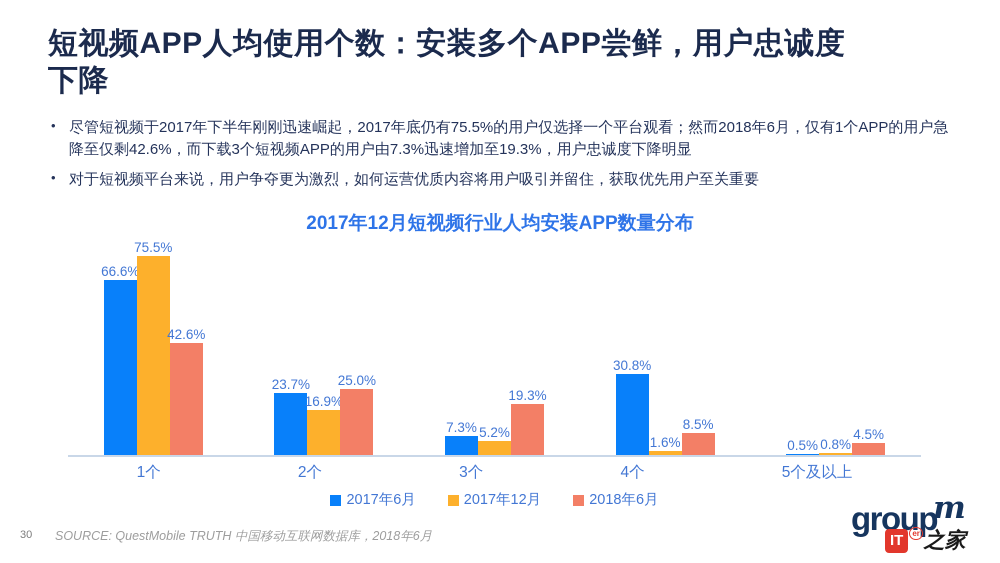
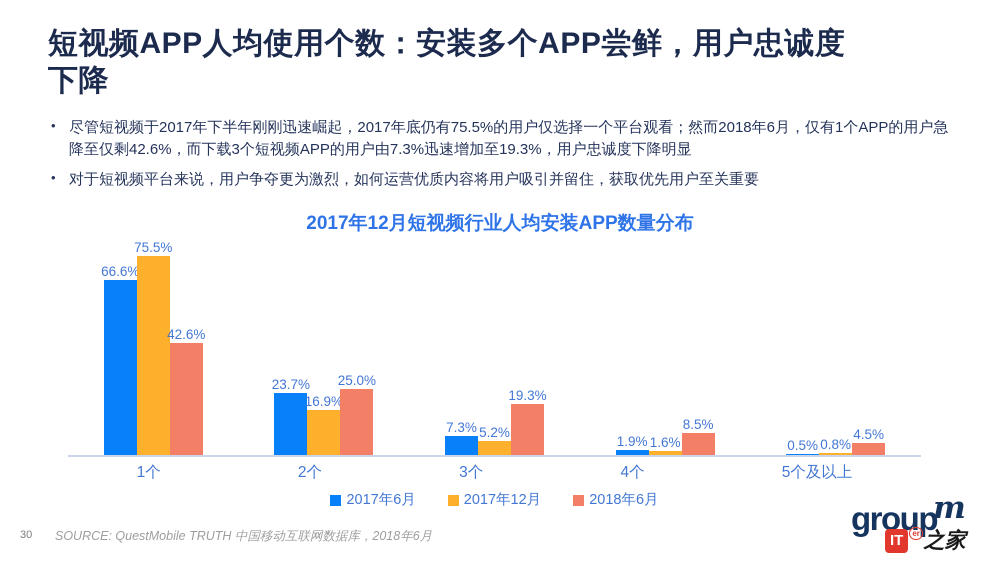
2017年6月/4个: 30.8% -> 1.9%
